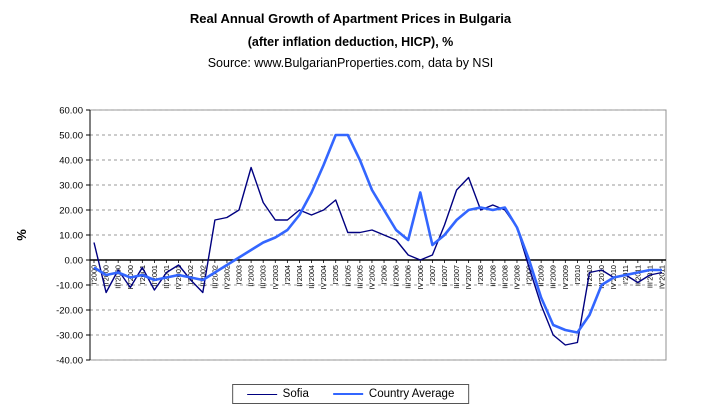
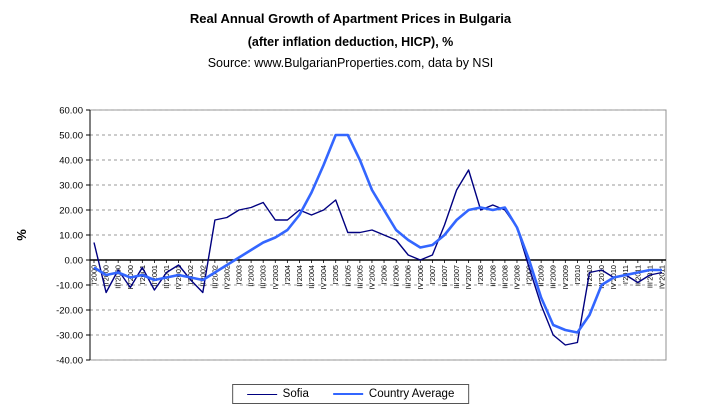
Sofia/II'2003: 37 -> 21
Country Average/IV'2006: 27 -> 5
Sofia/IV'2007: 33 -> 36
